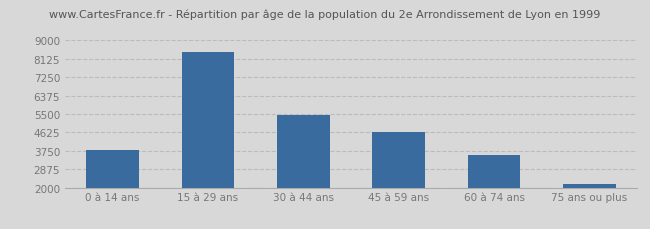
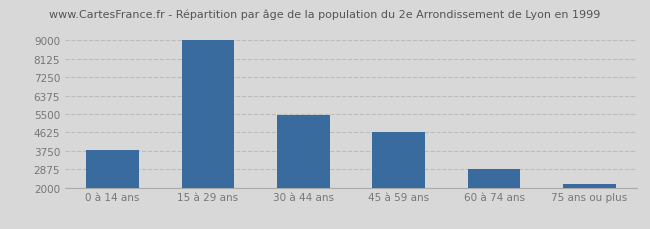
15 à 29 ans: 8450 -> 9000
60 à 74 ans: 3550 -> 2900
